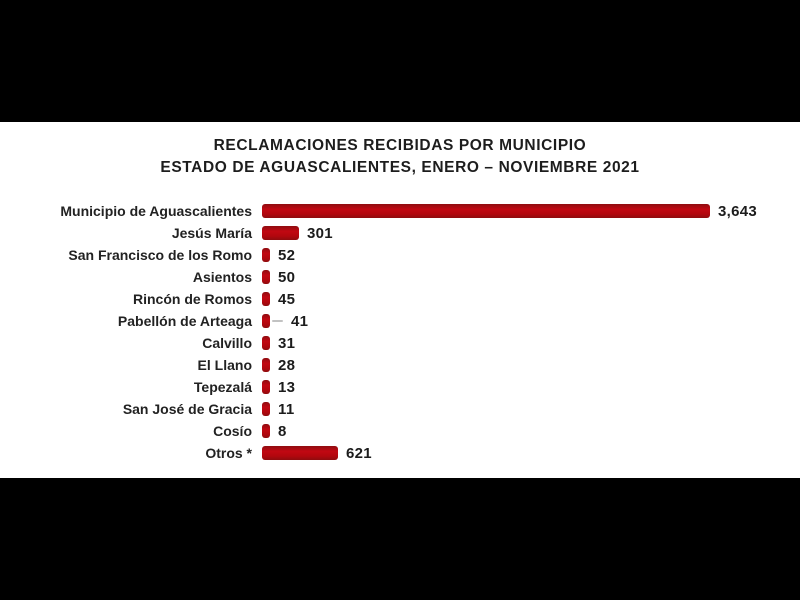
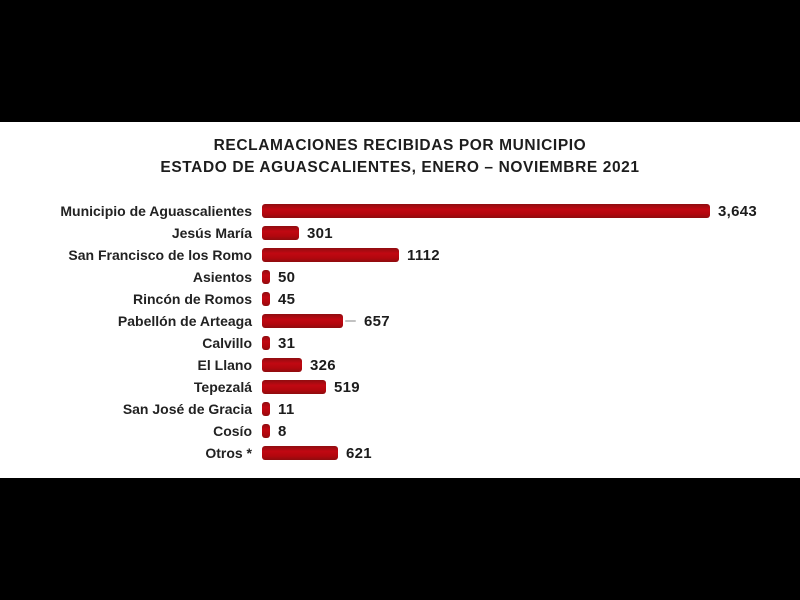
San Francisco de los Romo: 52 -> 1112
Pabellón de Arteaga: 41 -> 657
El Llano: 28 -> 326
Tepezalá: 13 -> 519
